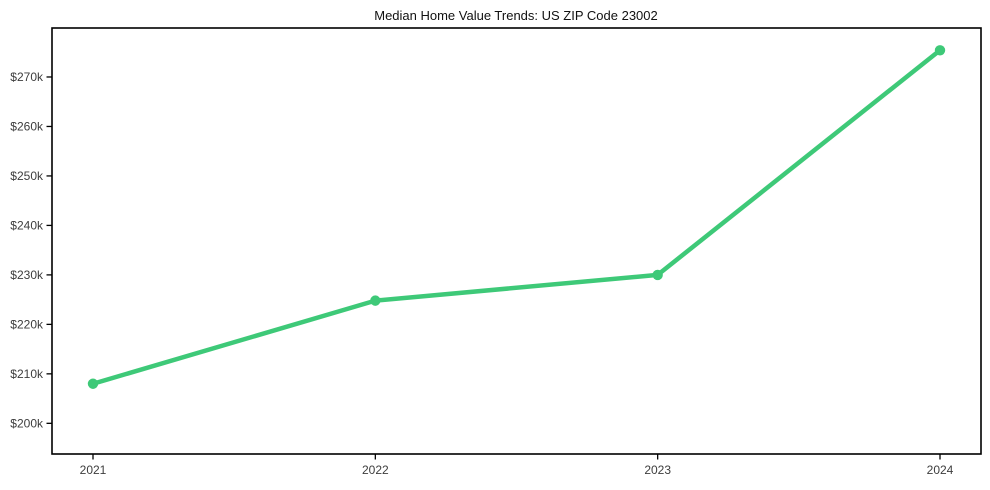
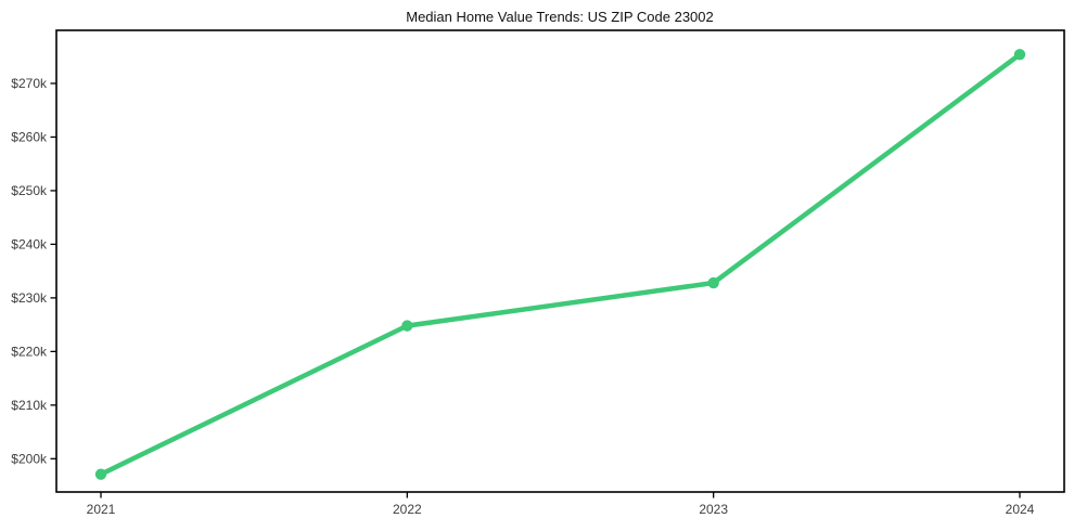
2021: $208k -> $197k
2023: $230k -> $233k
